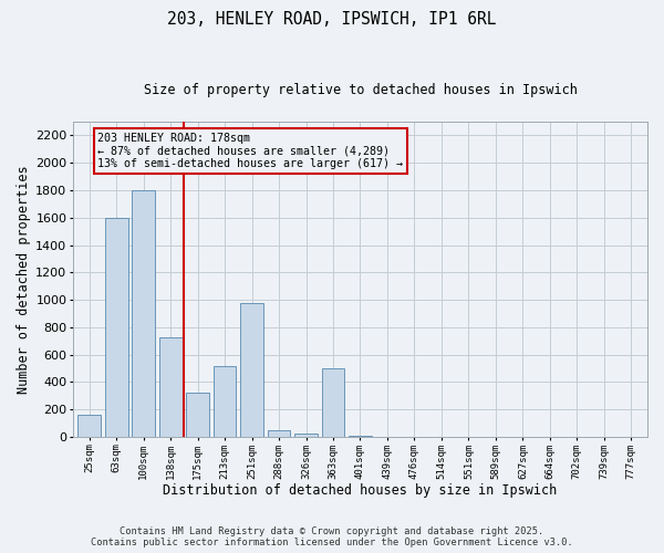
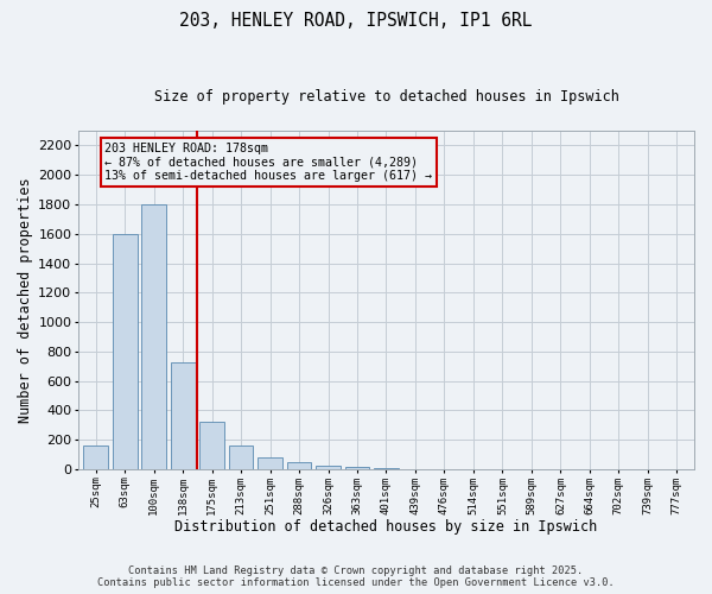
213sqm: 520 -> 160
251sqm: 980 -> 80
363sqm: 500 -> 20
